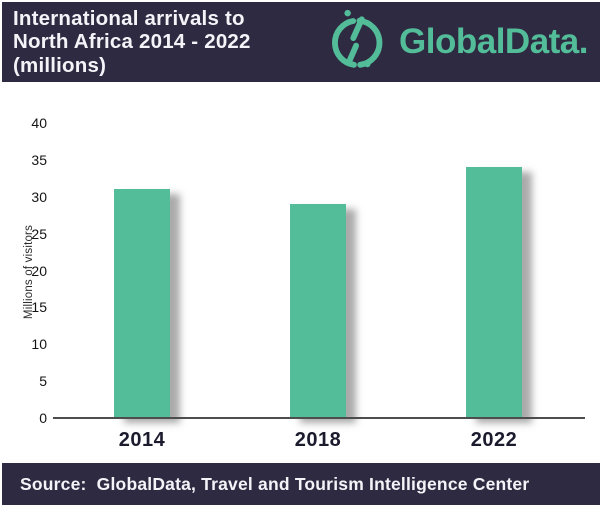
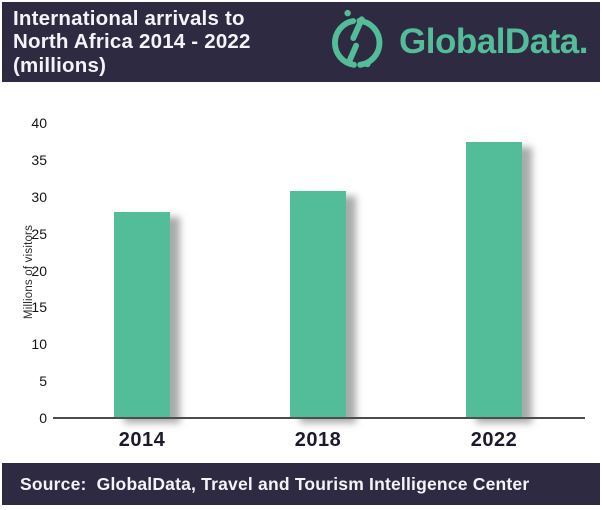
2014: 31 -> 28
2018: 29 -> 31
2022: 34 -> 37
